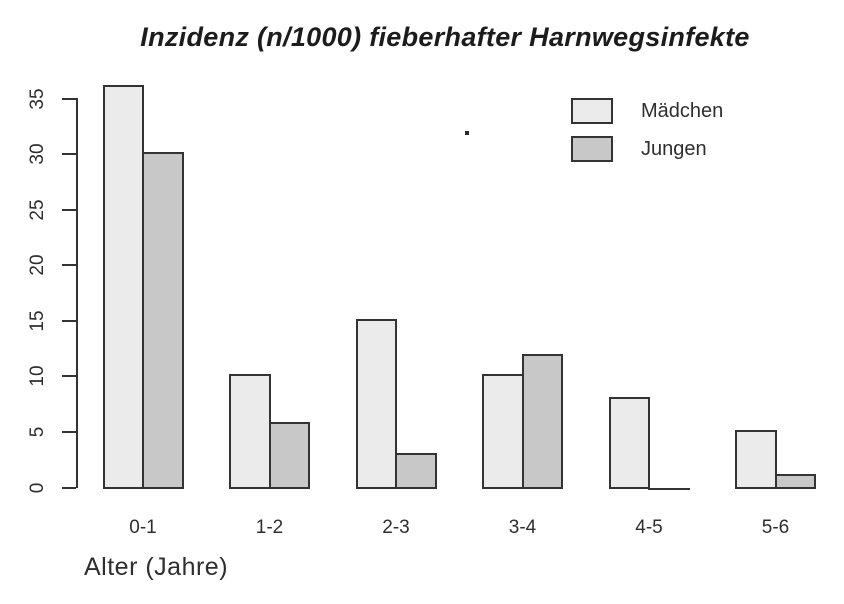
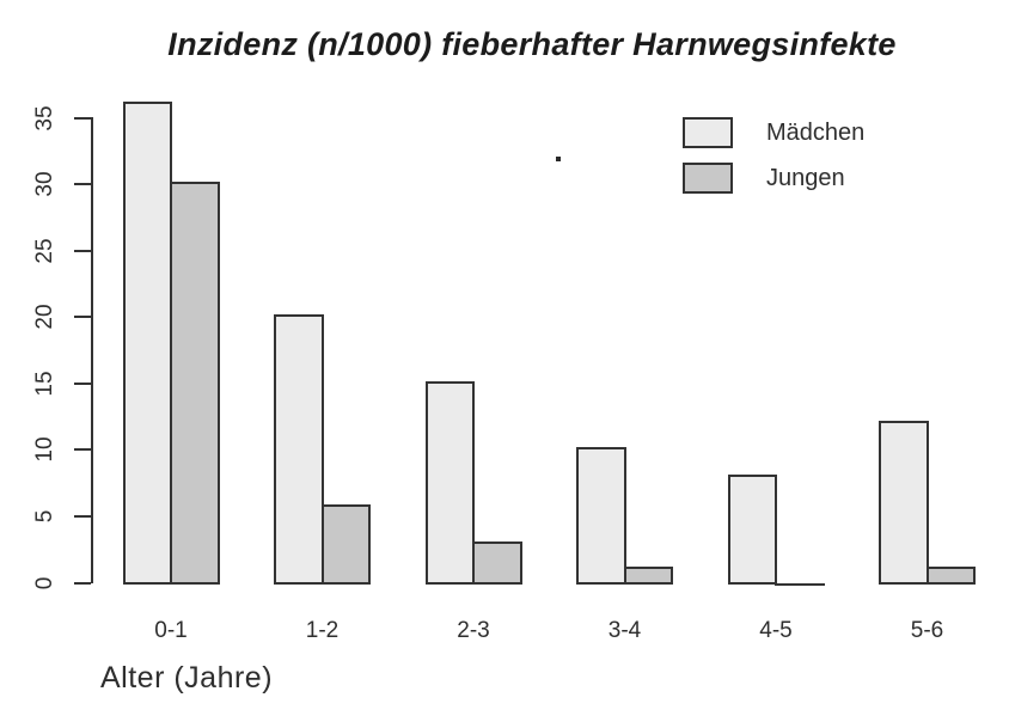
Mädchen/1-2: 10 -> 20
Jungen/3-4: 11.8 -> 1.0
Mädchen/5-6: 5 -> 12
